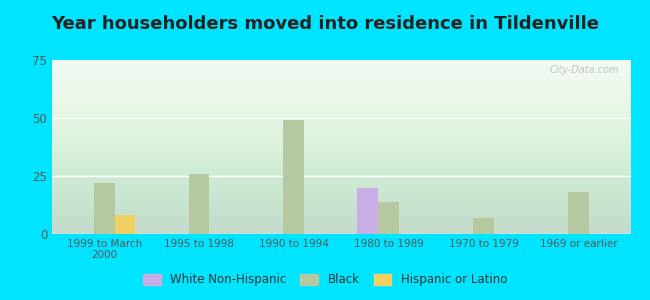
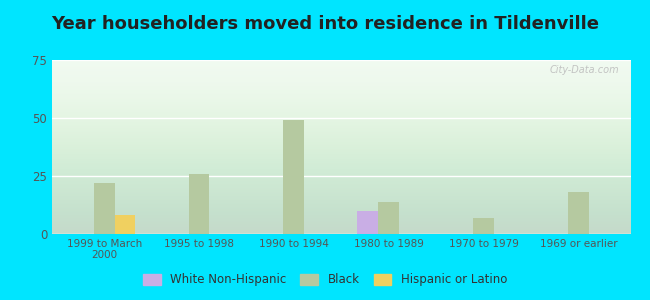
White Non-Hispanic/1980 to 1989: 20 -> 10
